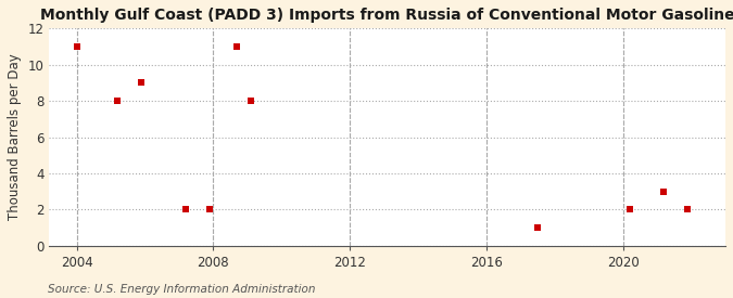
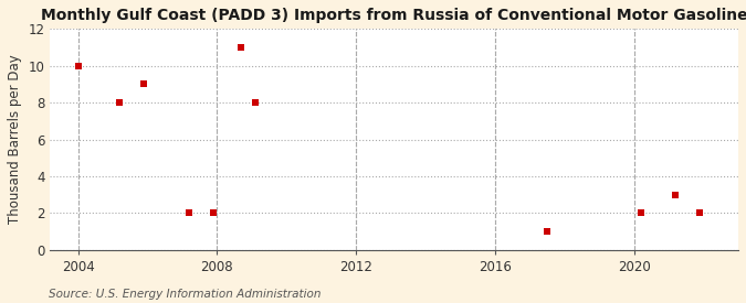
2004: 11 -> 10
